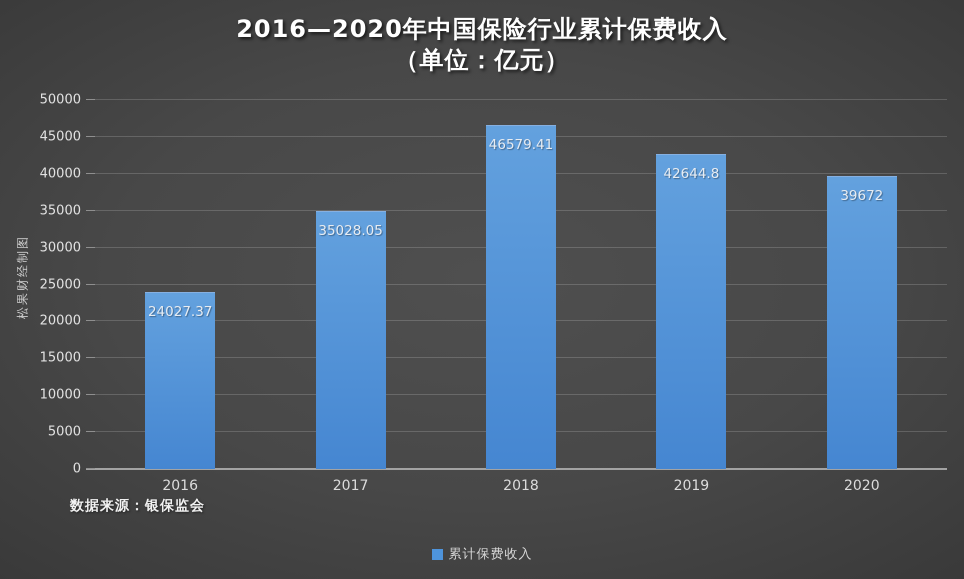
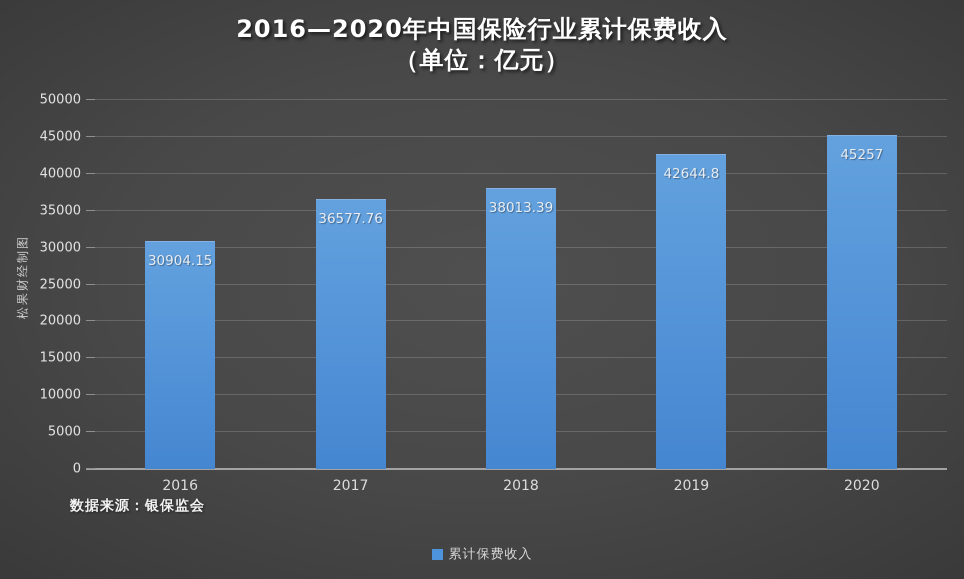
2016: 24027.37 -> 30904.15
2017: 35028.05 -> 36577.76
2018: 46579.41 -> 38013.39
2020: 39672 -> 45257
